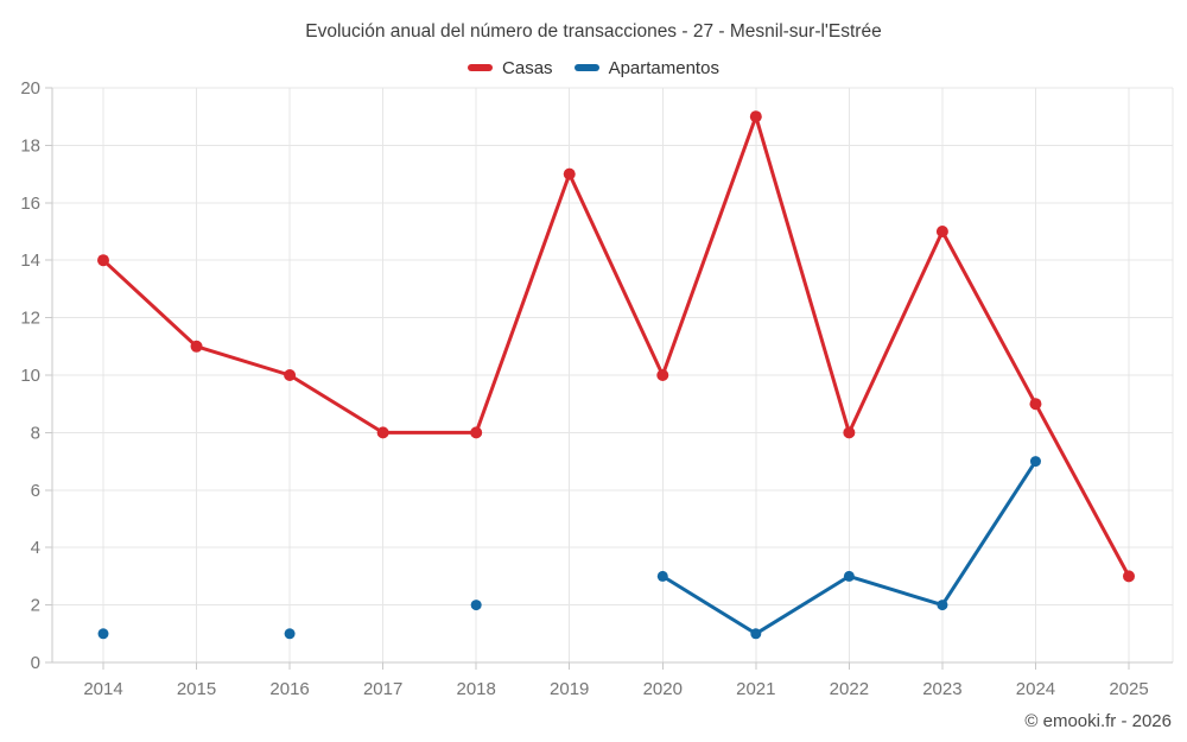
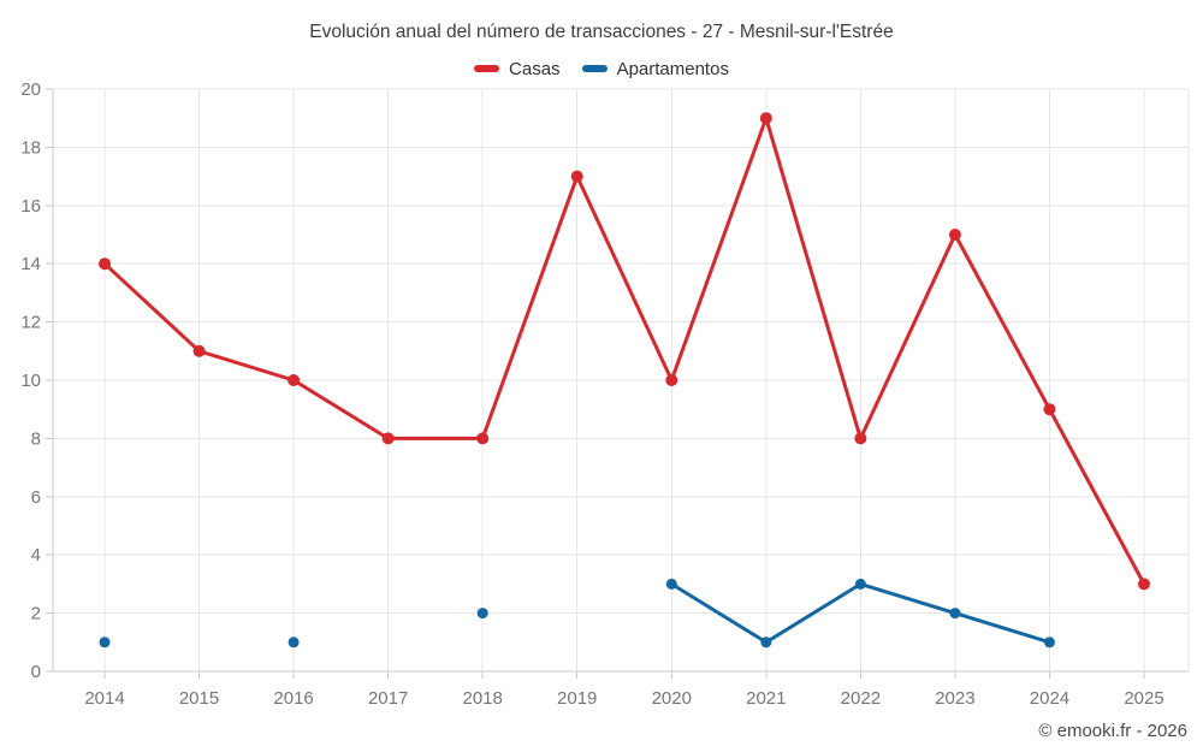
Apartamentos/2024: 7 -> 1
